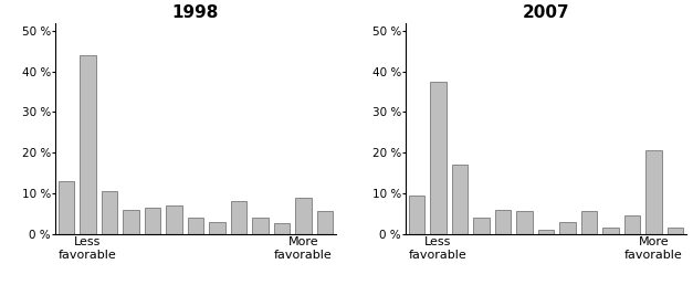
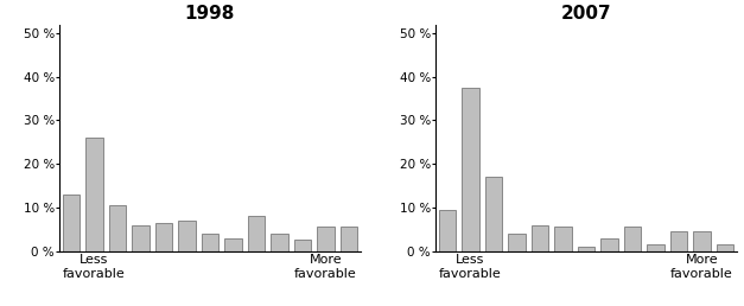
1998/Less favorable: 44.0 % -> 26.0 %
1998/More favorable: 9.0 % -> 5.5 %
2007/More favorable: 20.5 % -> 4.5 %
